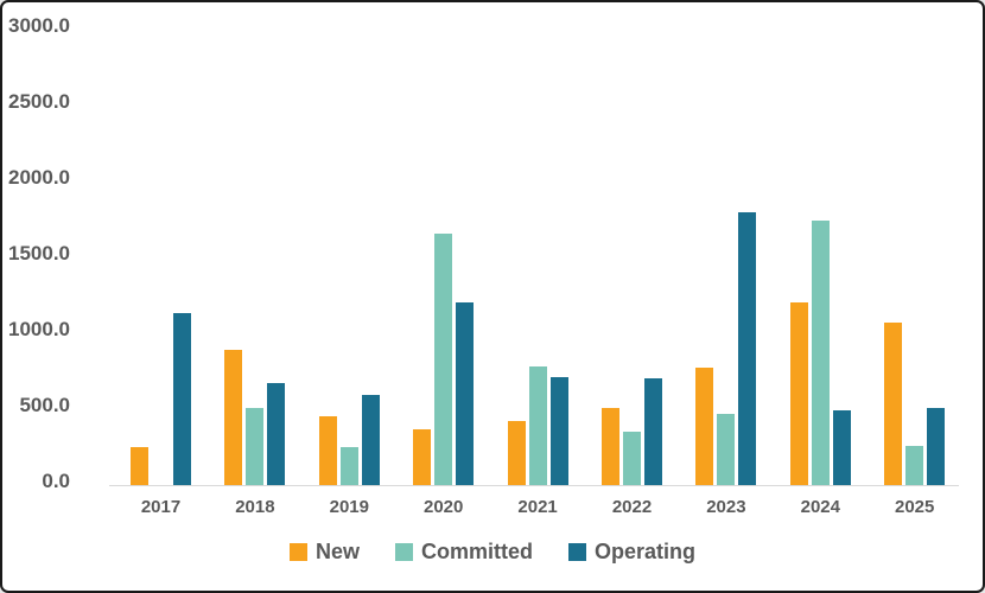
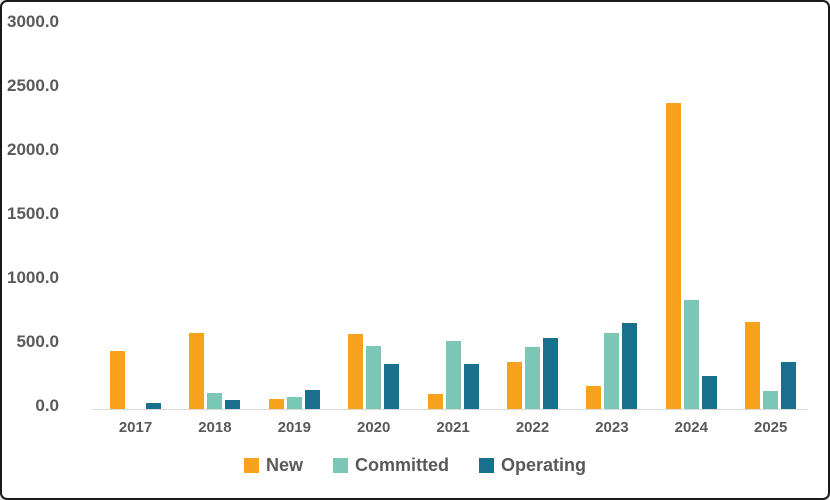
New/2017: 250 -> 450
Operating/2017: 1130 -> 50
New/2018: 890 -> 600
Committed/2018: 510 -> 120
Operating/2018: 670 -> 70
New/2019: 450 -> 80
Committed/2019: 250 -> 100
Operating/2019: 590 -> 140
New/2020: 370 -> 580
Committed/2020: 1660 -> 500
Operating/2020: 1200 -> 360
New/2021: 420 -> 120
Committed/2021: 780 -> 540
Operating/2021: 710 -> 360
New/2022: 510 -> 370
Committed/2022: 350 -> 480
Operating/2022: 700 -> 560
New/2023: 770 -> 180
Committed/2023: 470 -> 590
Operating/2023: 1800 -> 670
New/2024: 1200 -> 2390
Committed/2024: 1740 -> 850
Operating/2024: 490 -> 260
New/2025: 1070 -> 680
Committed/2025: 260 -> 140
Operating/2025: 510 -> 360
